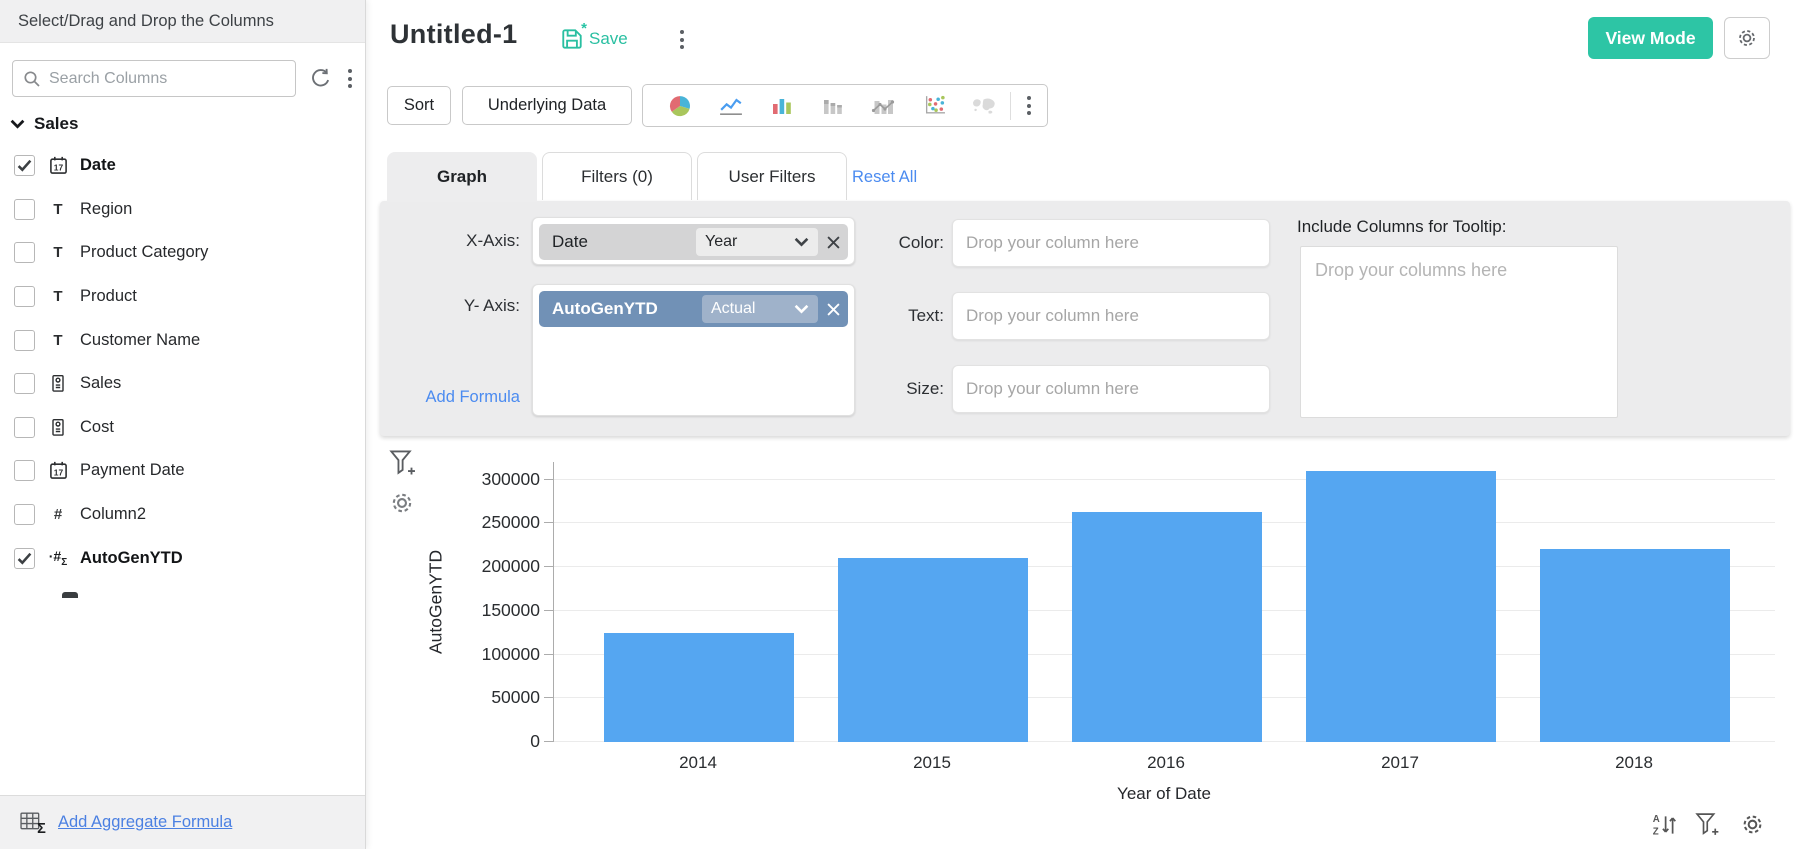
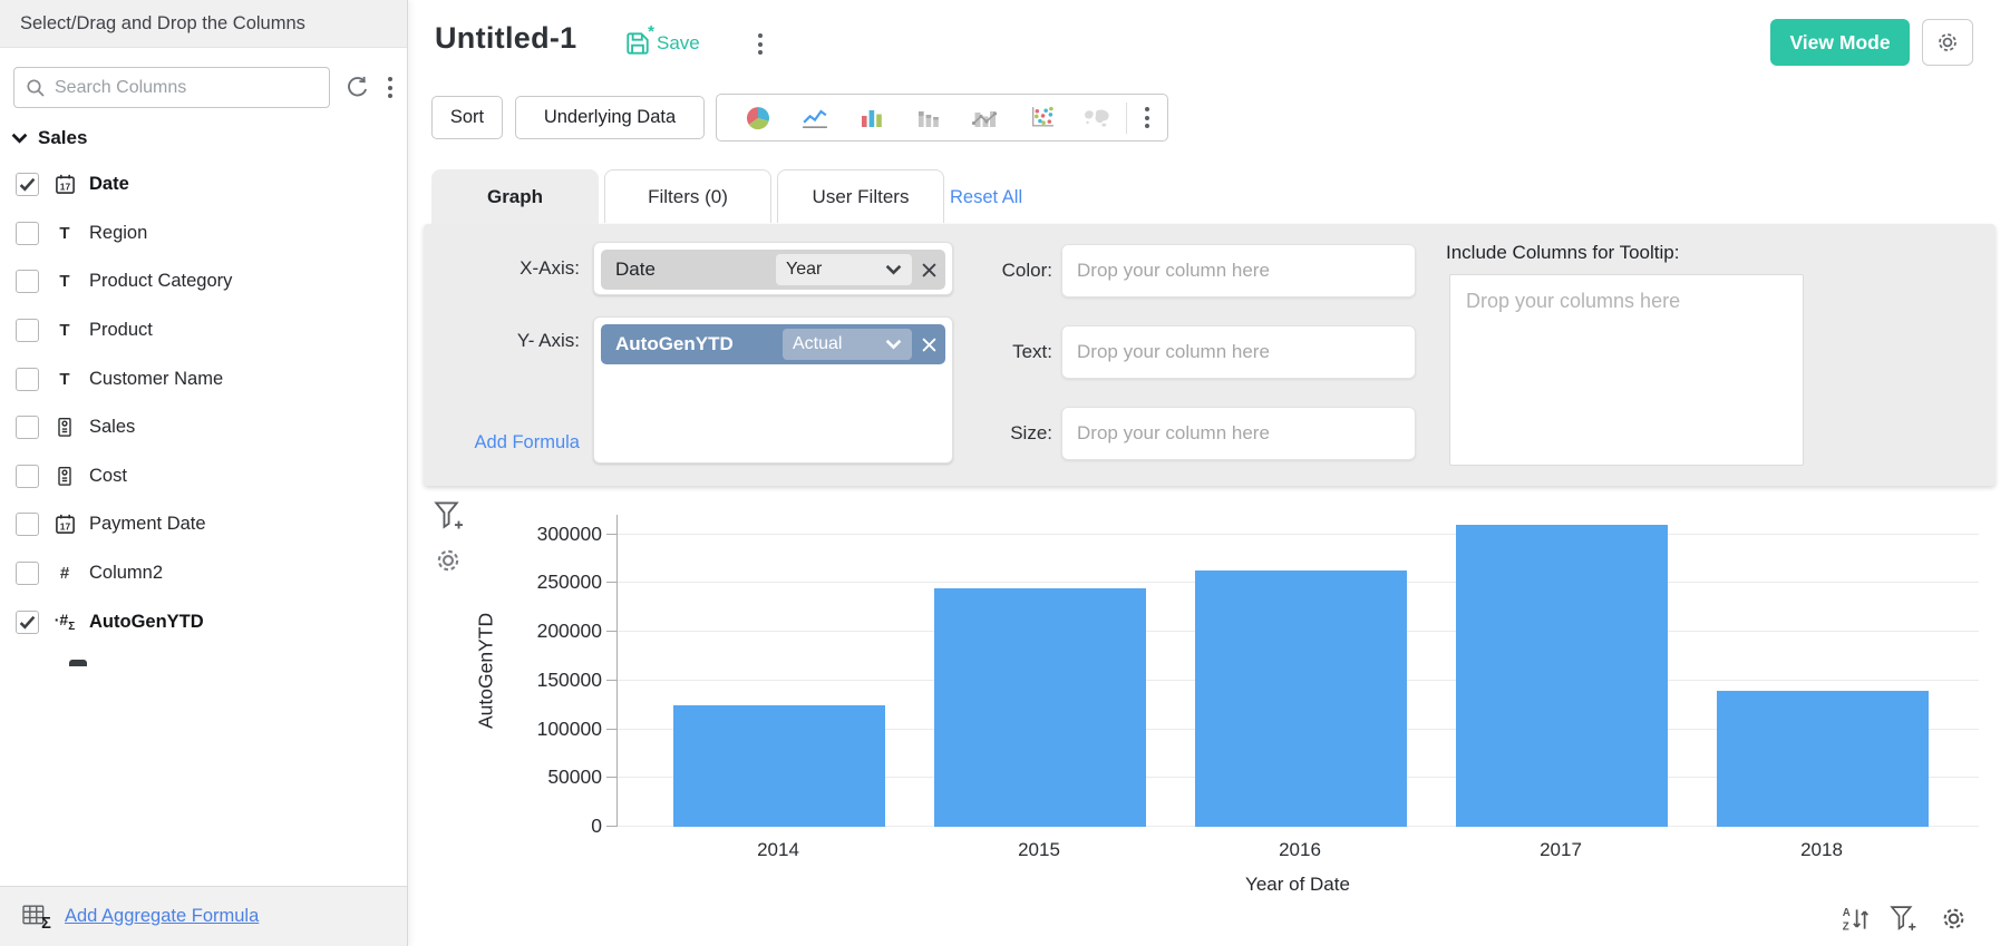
2015: 210000 -> 240000
2018: 220000 -> 140000
